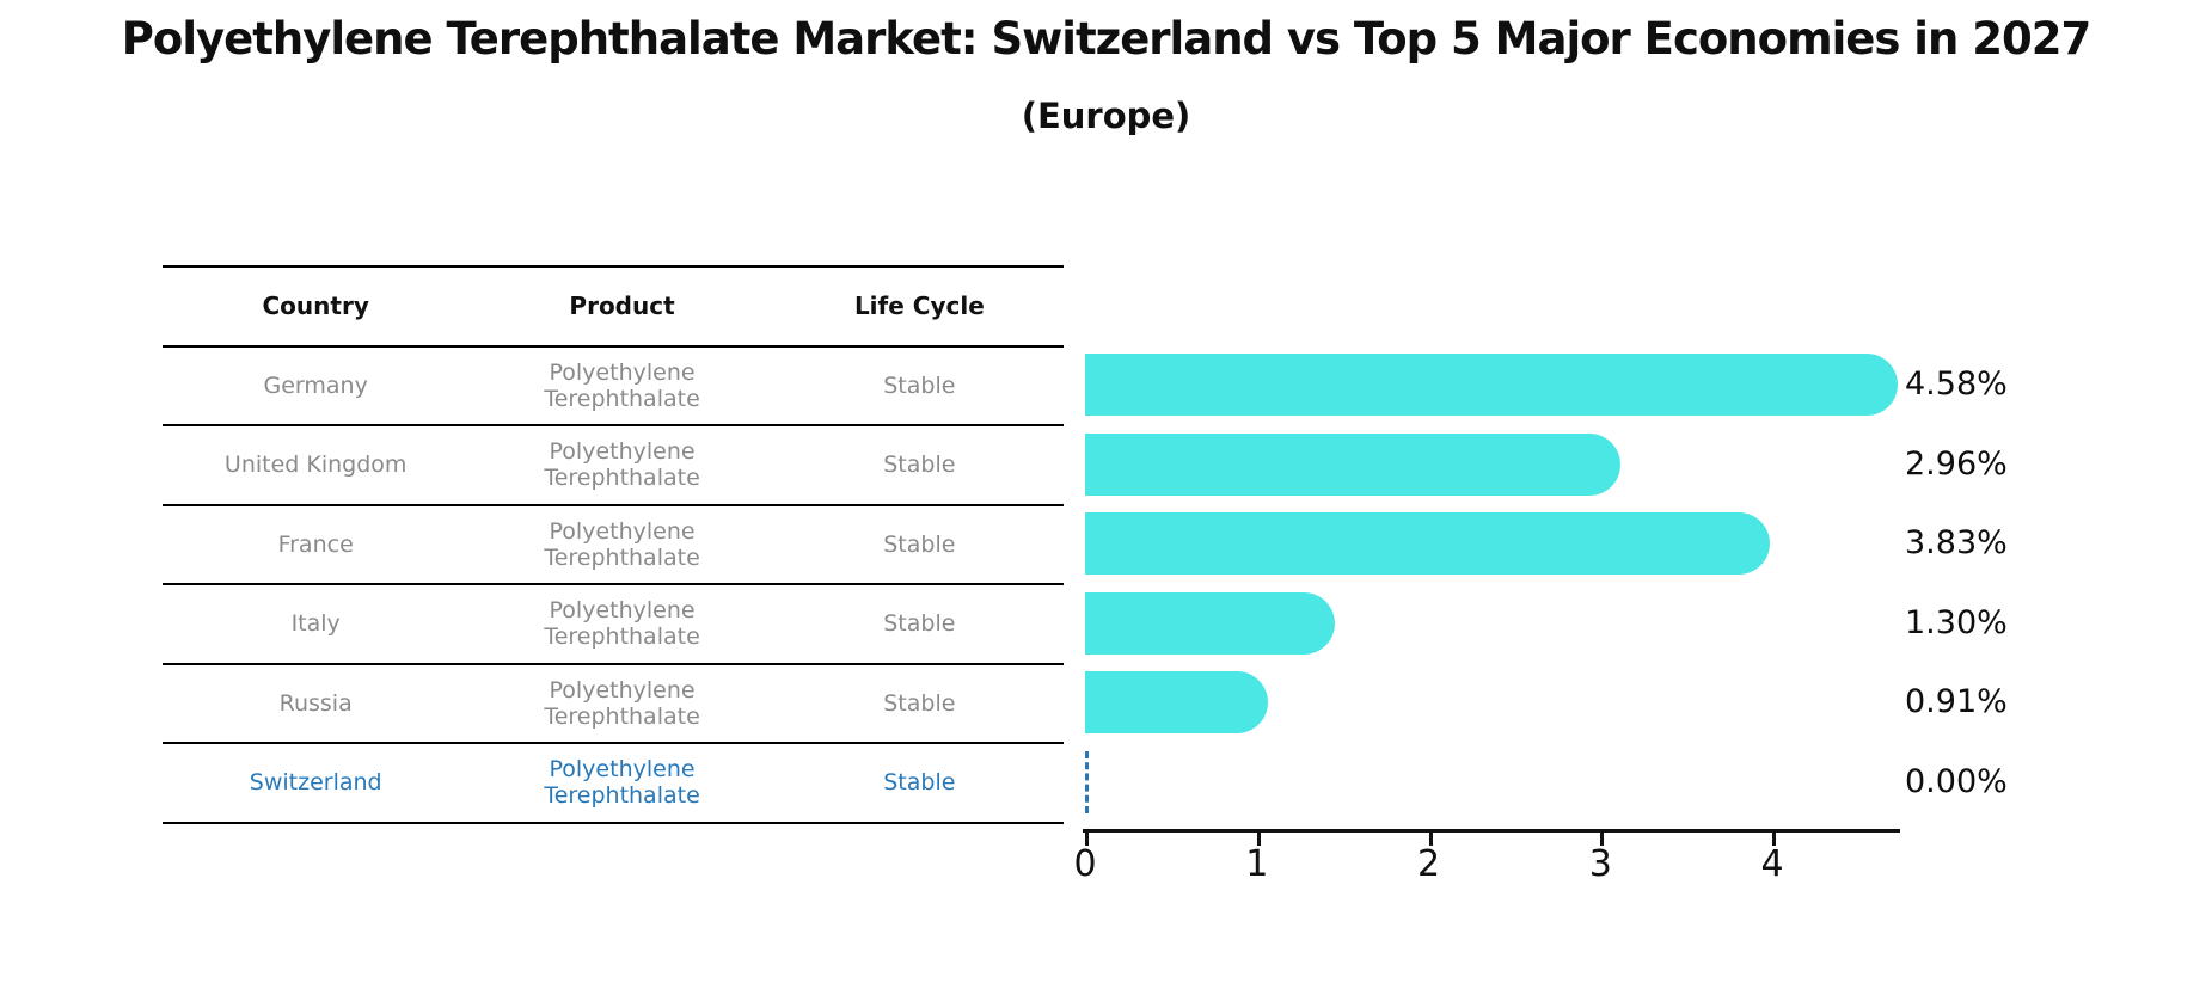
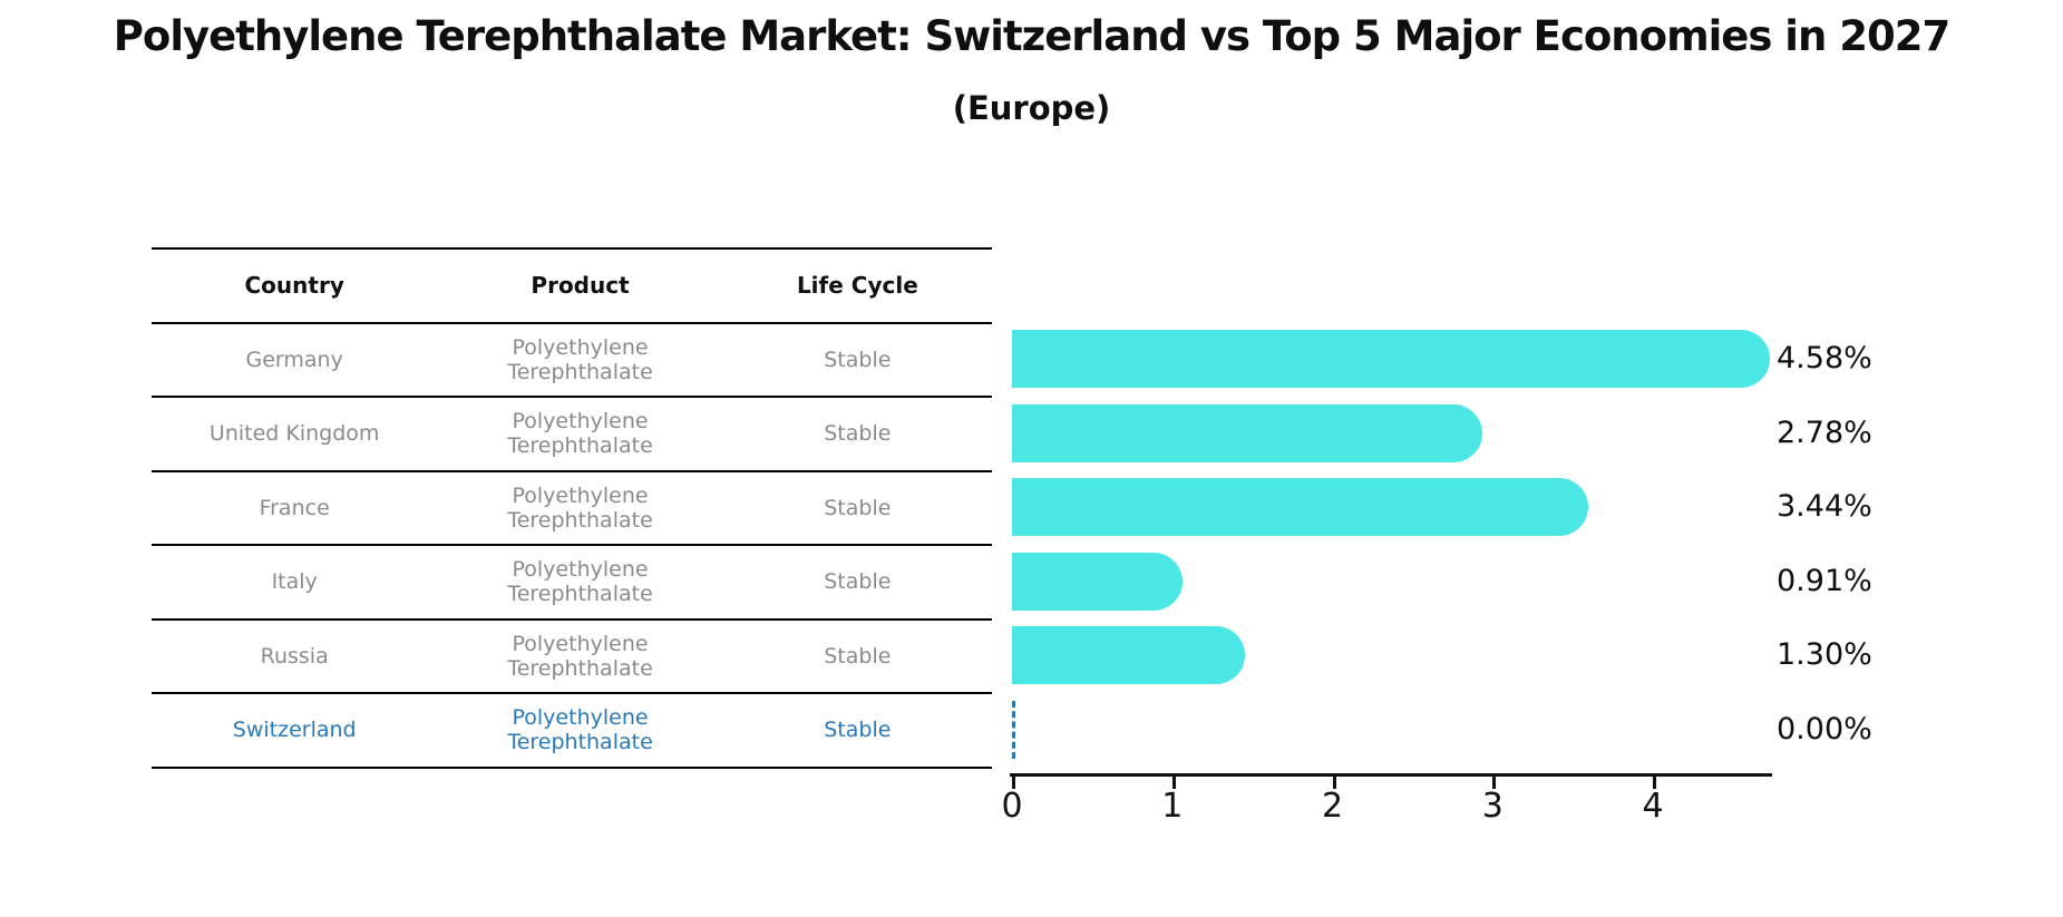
United Kingdom: 2.96% -> 2.78%
France: 3.83% -> 3.44%
Italy: 1.30% -> 0.91%
Russia: 0.91% -> 1.30%
